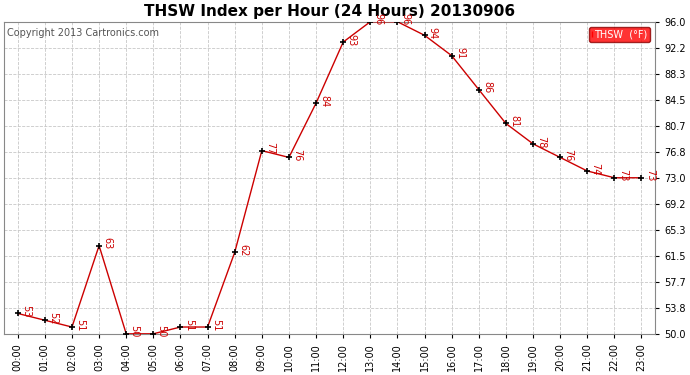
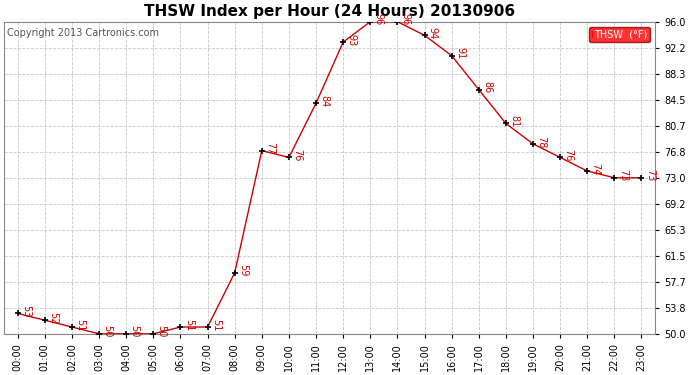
03:00: 63 -> 50
08:00: 62 -> 59
